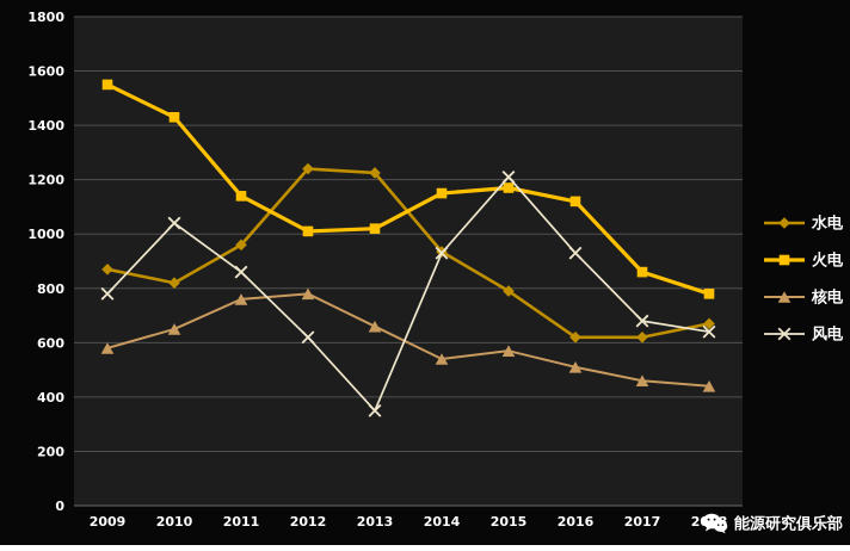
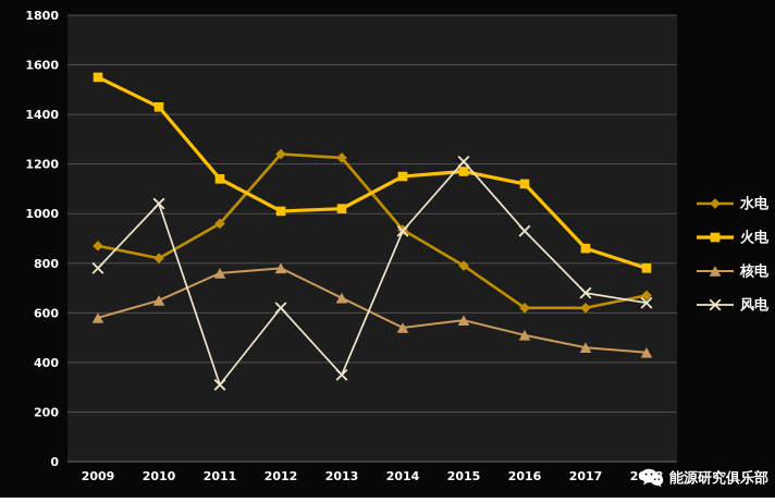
风电/2011: 860 -> 310
